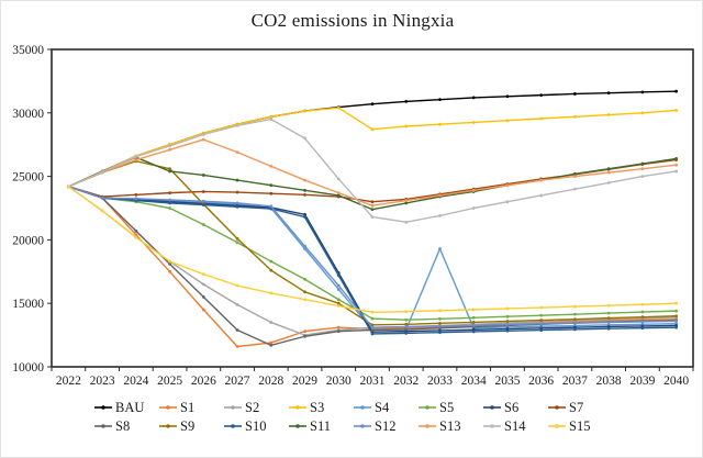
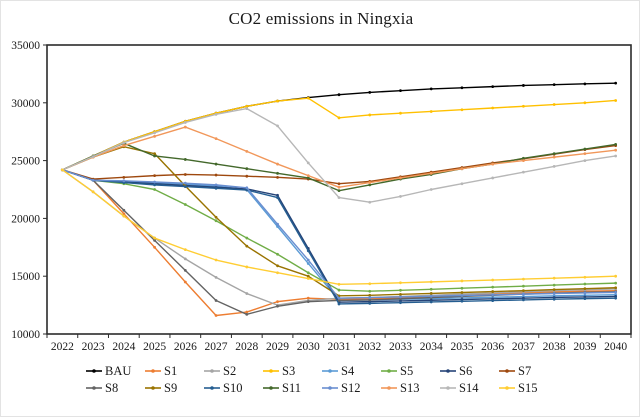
S4/2033: 19300 -> 13000
